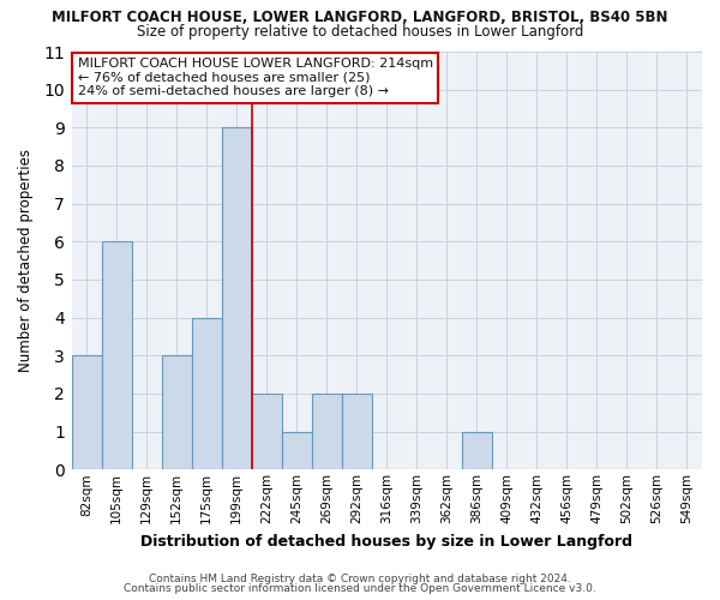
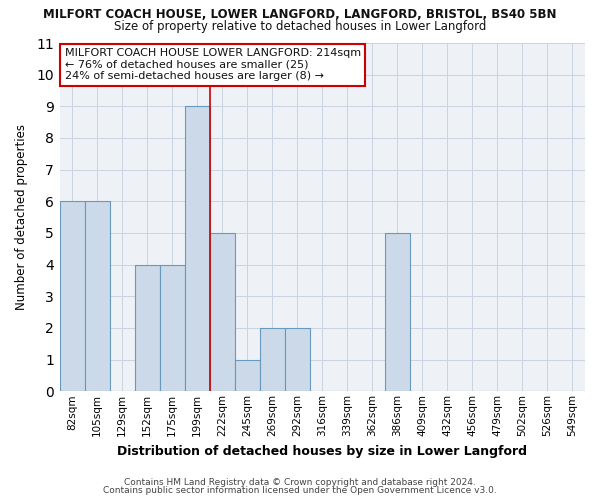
82sqm: 3 -> 6
152sqm: 3 -> 4
222sqm: 2 -> 5
386sqm: 1 -> 5
